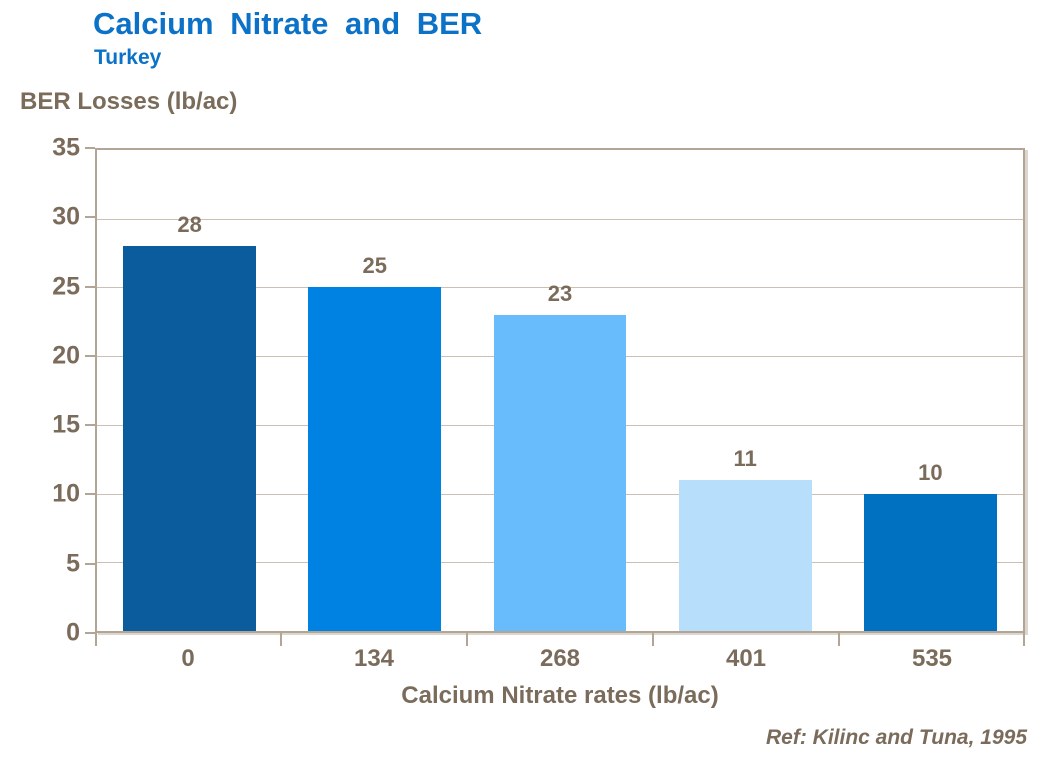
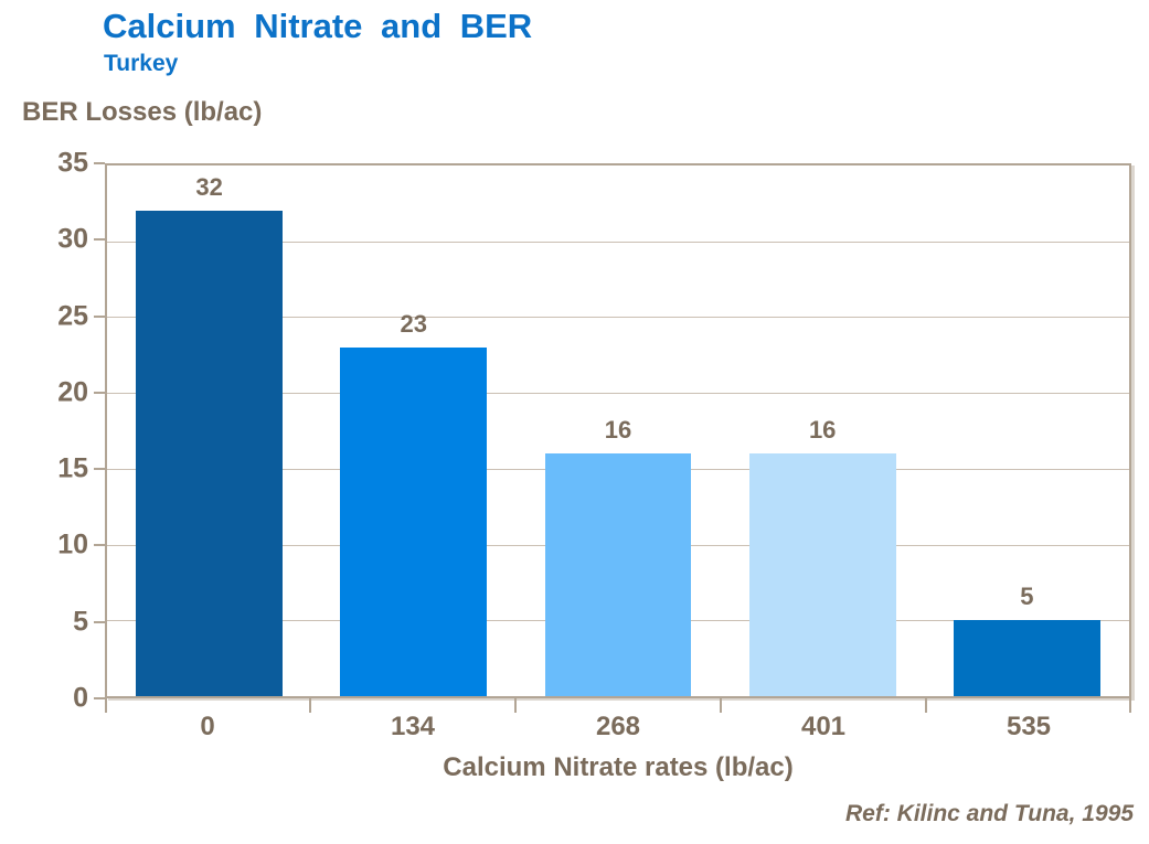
0: 28 -> 32
134: 25 -> 23
268: 23 -> 16
401: 11 -> 16
535: 10 -> 5
